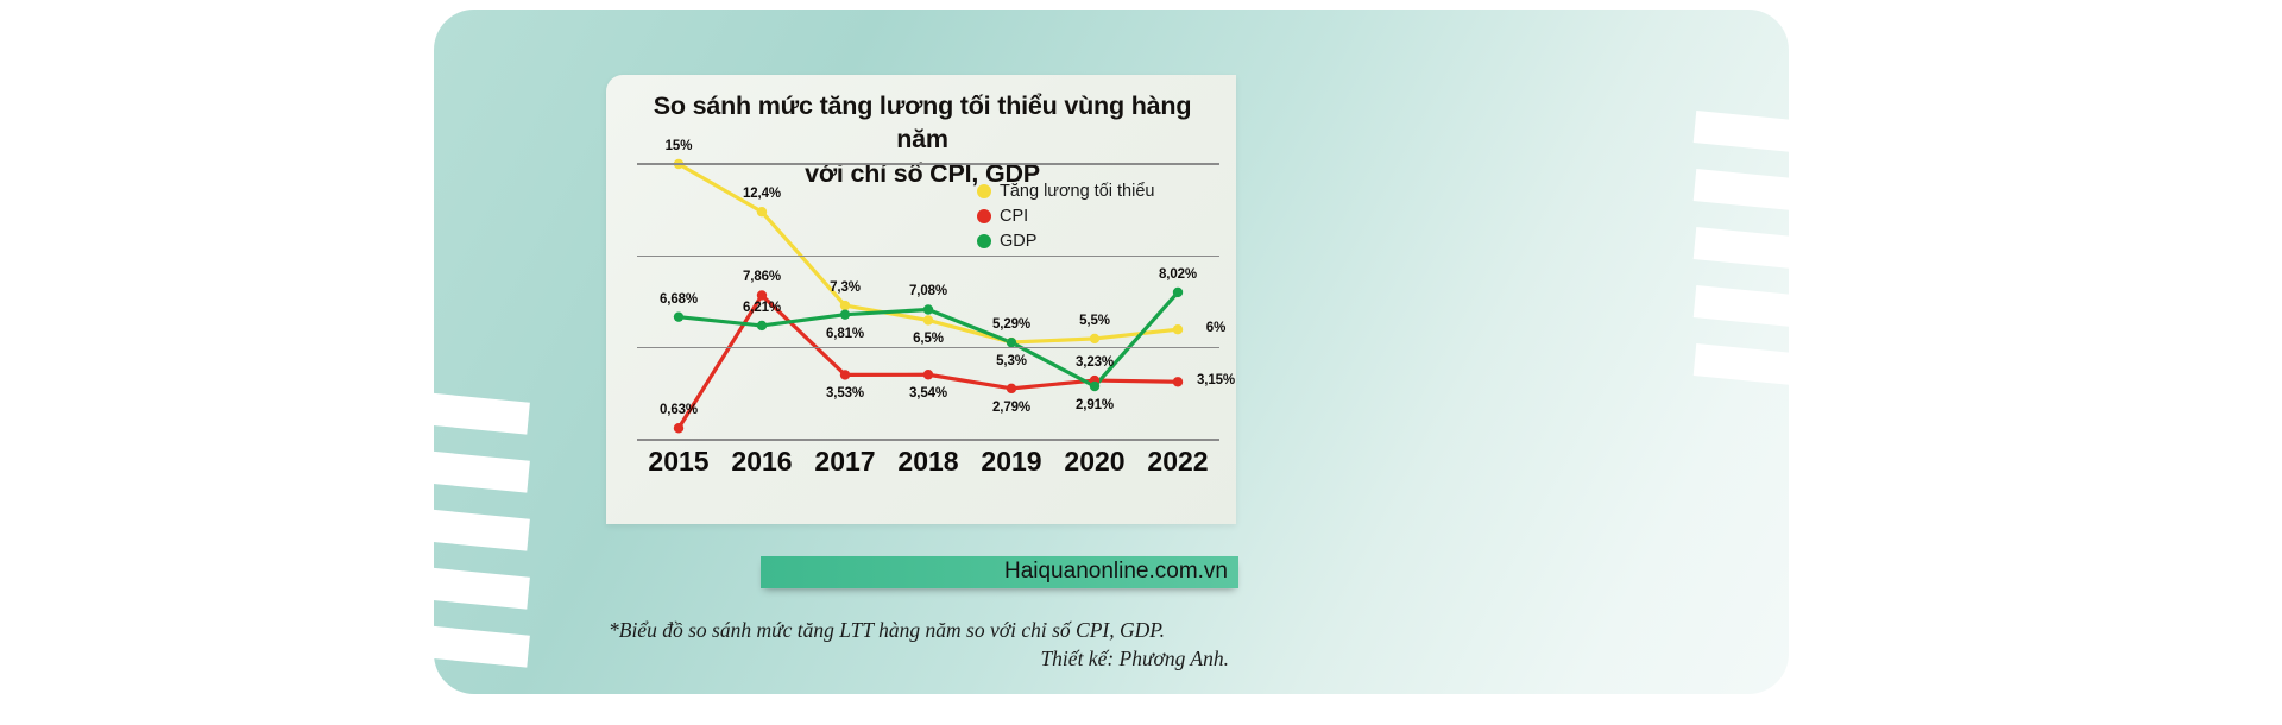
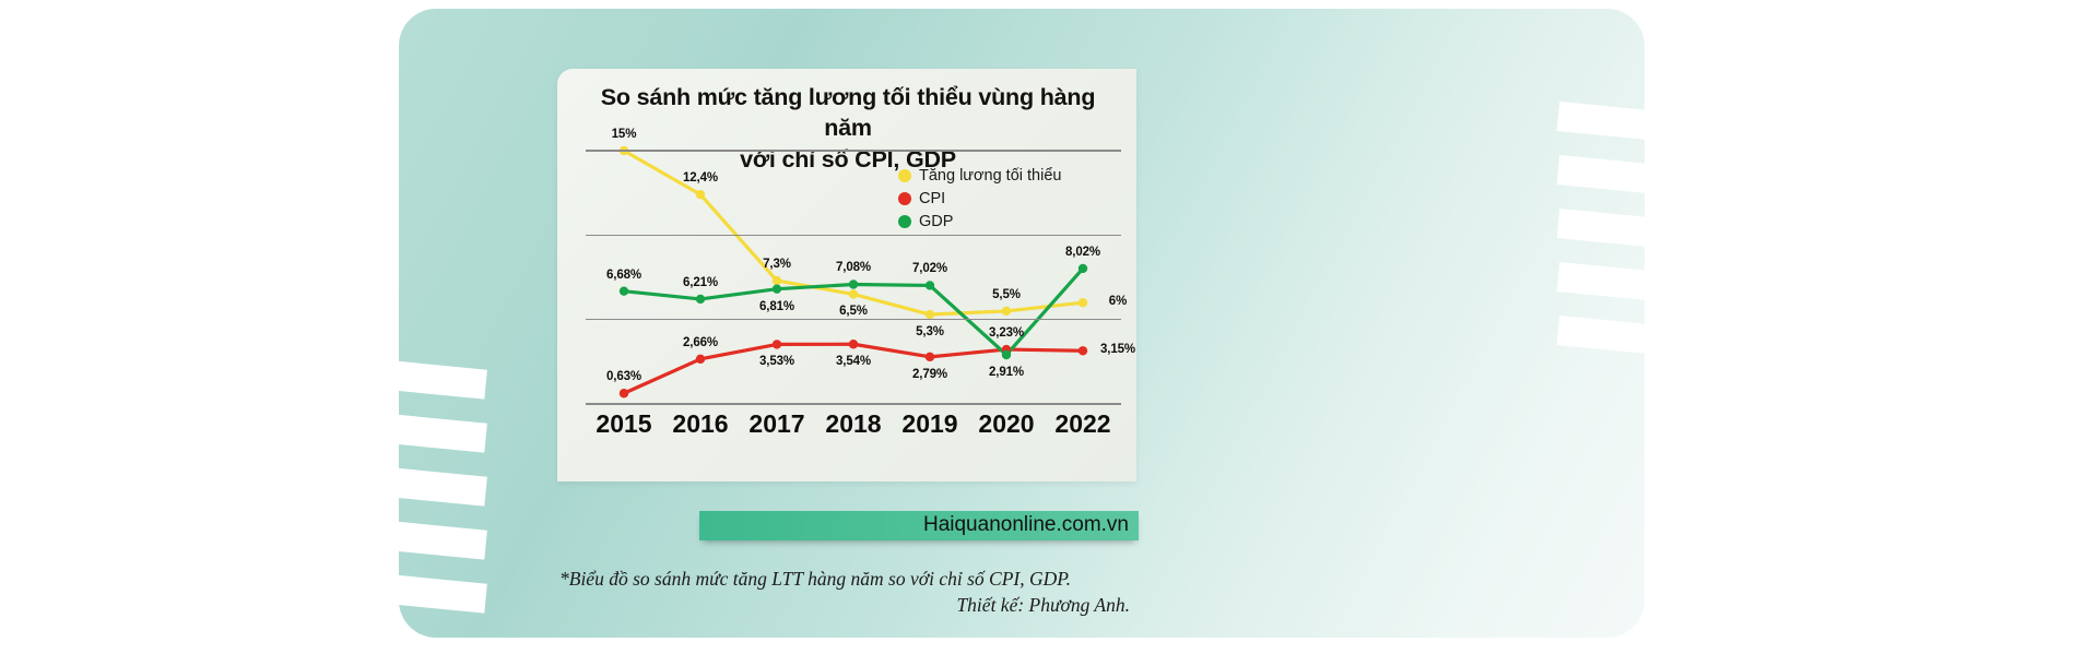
CPI/2016: 7,86% -> 2,66%
GDP/2019: 5,29% -> 7,02%
